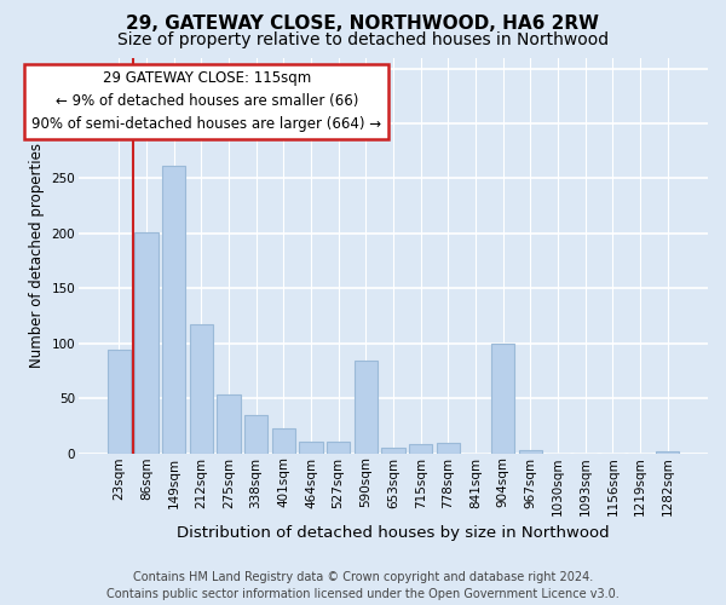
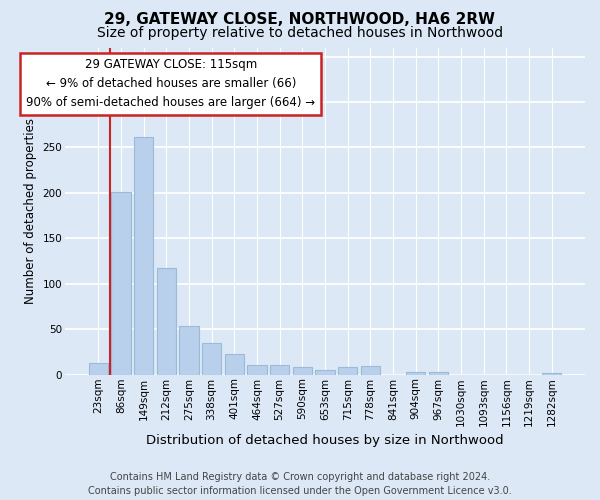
23sqm: 94 -> 13
590sqm: 84 -> 8
904sqm: 100 -> 3
